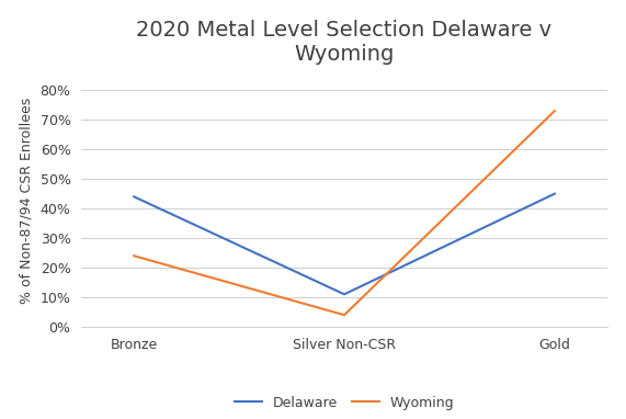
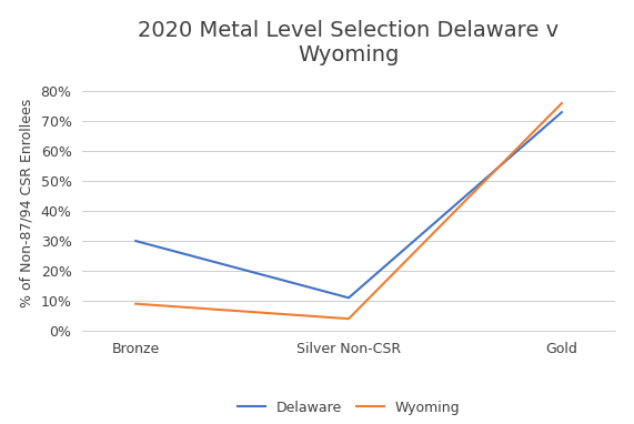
Delaware/Bronze: 44% -> 30%
Wyoming/Bronze: 24% -> 9%
Delaware/Gold: 45% -> 73%
Wyoming/Gold: 73% -> 76%
